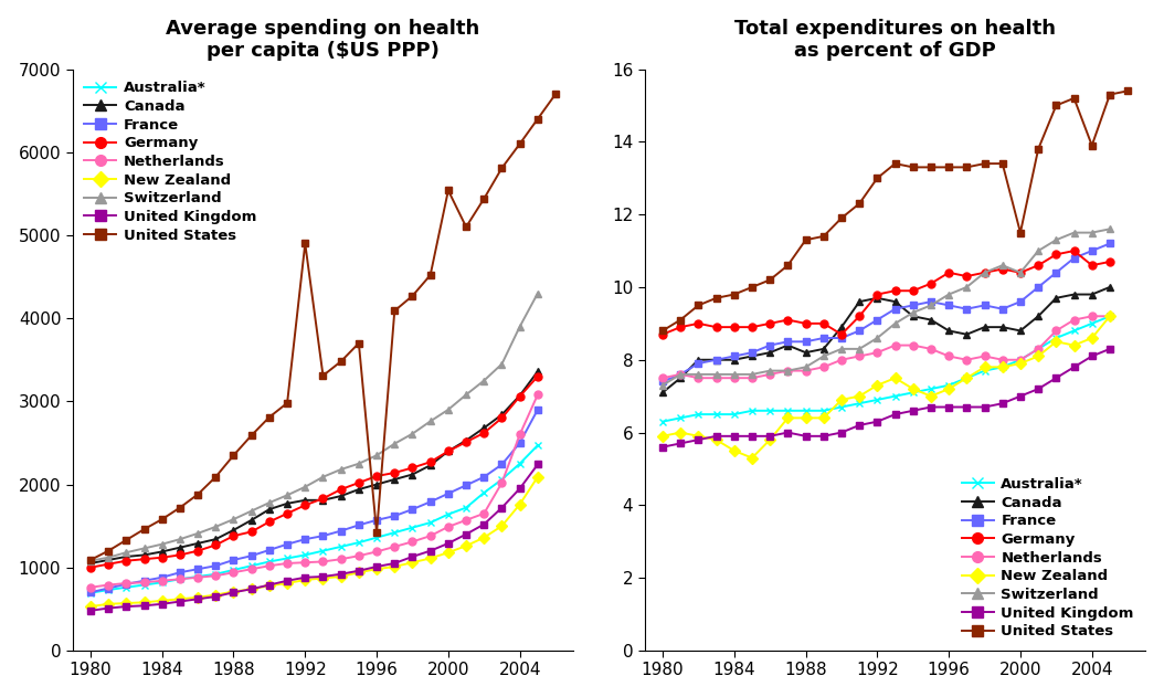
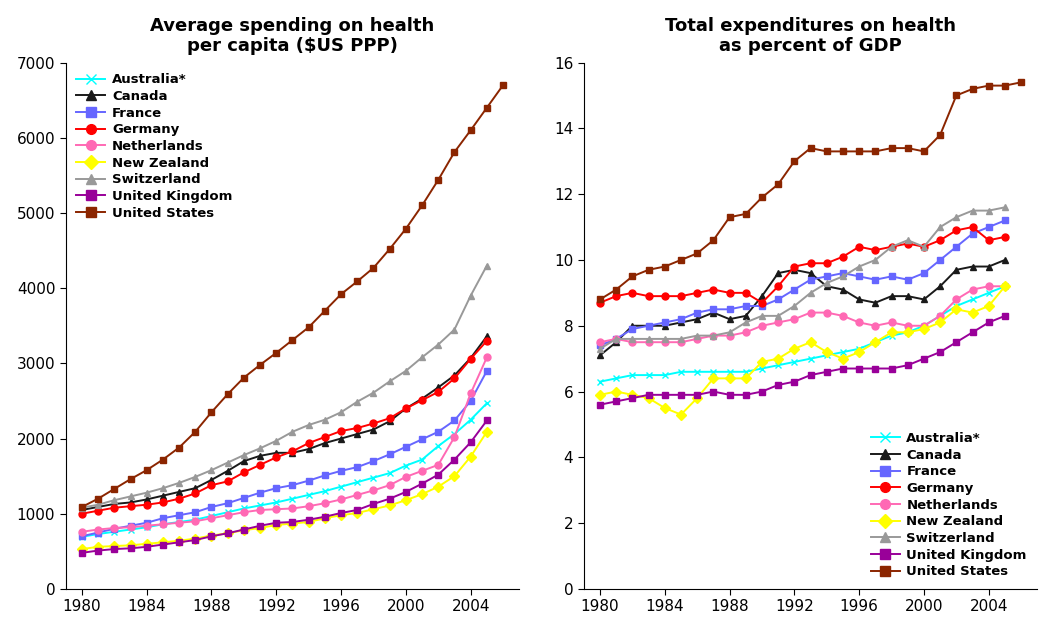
Average spending on health per capita ($US PPP)/United States/1992: 4900 -> 3140
Average spending on health per capita ($US PPP)/United States/1996: 1420 -> 3920
Average spending on health per capita ($US PPP)/United States/2000: 5540 -> 4790
Total expenditures on health as percent of GDP/United States/2000: 11.5 -> 13.3
Total expenditures on health as percent of GDP/United States/2004: 13.9 -> 15.3
